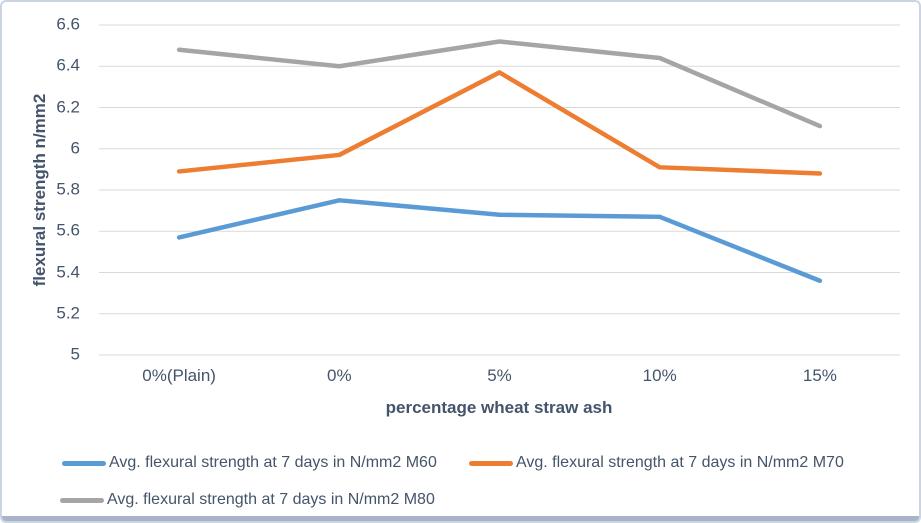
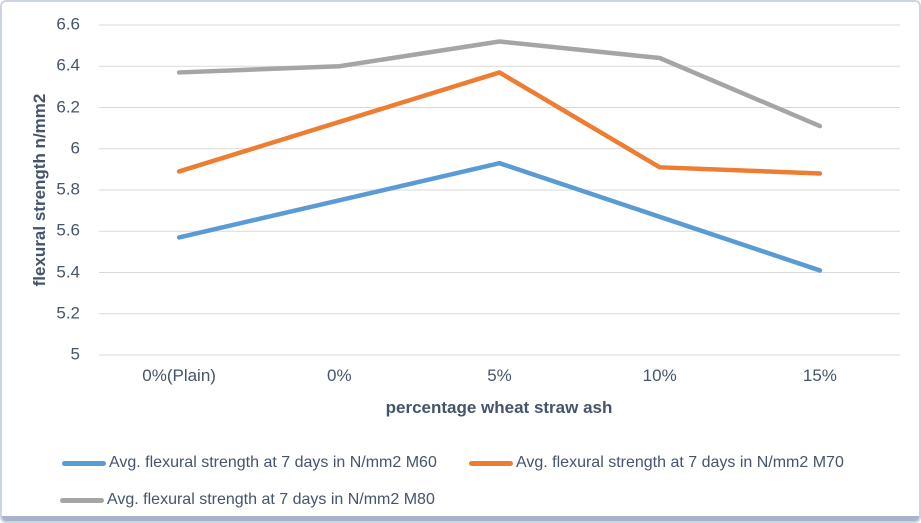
Avg. flexural strength at 7 days in N/mm2 M80/0%(Plain): 6.48 -> 6.37
Avg. flexural strength at 7 days in N/mm2 M70/0%: 5.97 -> 6.13
Avg. flexural strength at 7 days in N/mm2 M60/5%: 5.68 -> 5.93
Avg. flexural strength at 7 days in N/mm2 M60/15%: 5.36 -> 5.41
